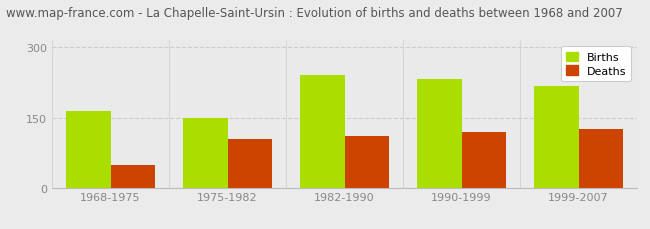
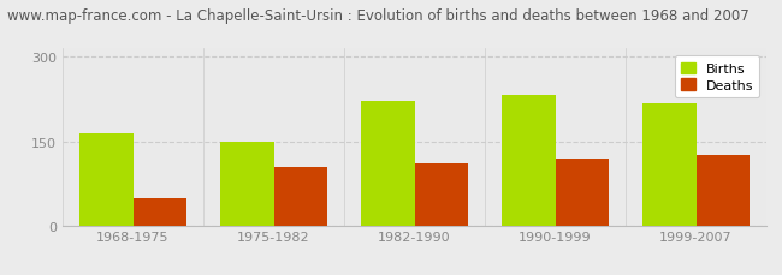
Births/1982-1990: 240 -> 222
